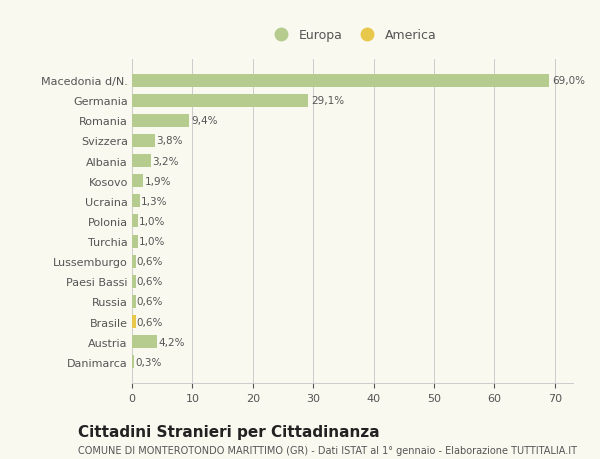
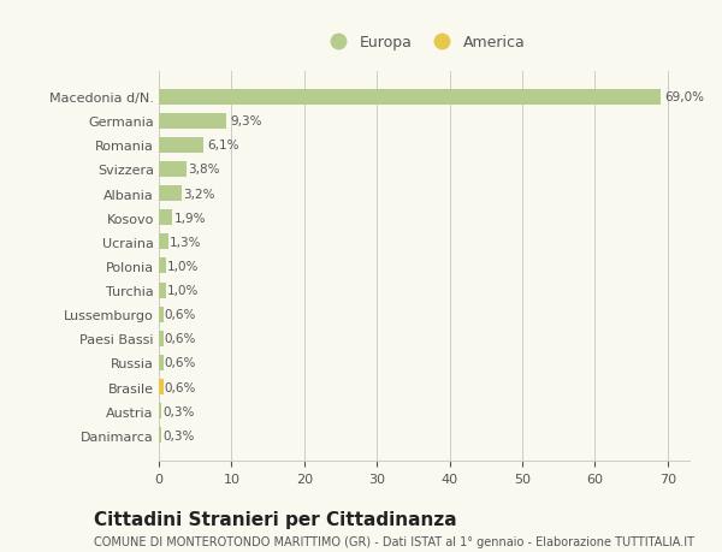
Germania: 29,1% -> 9,3%
Romania: 9,4% -> 6,1%
Austria: 4,2% -> 0,3%
